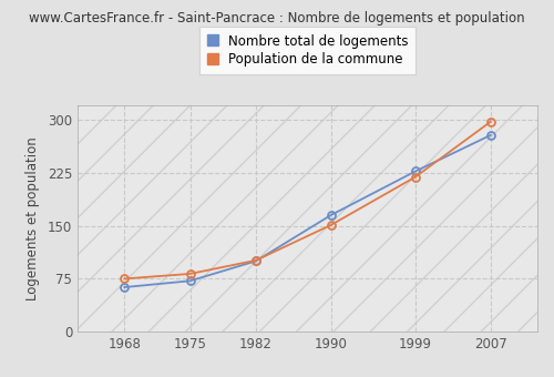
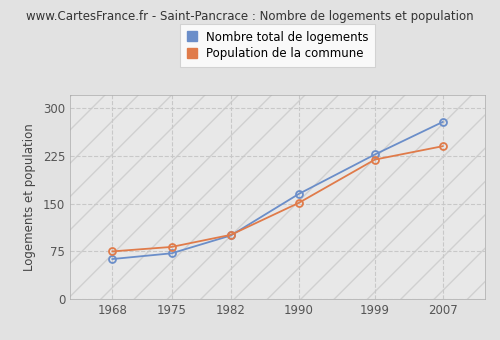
Population de la commune/2007: 297 -> 240
